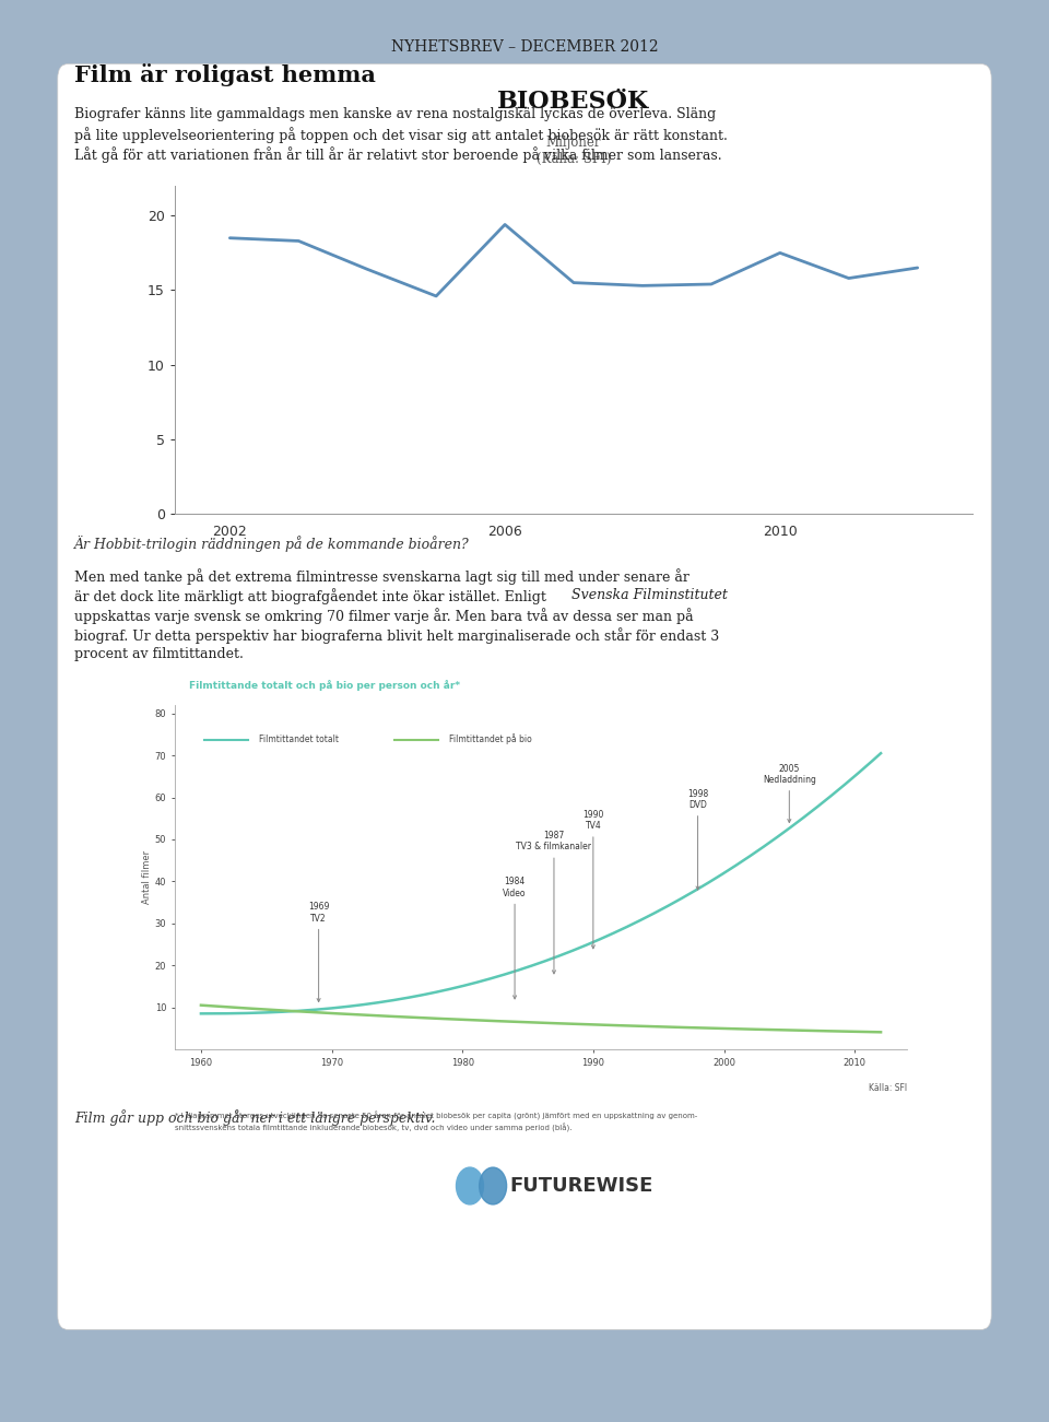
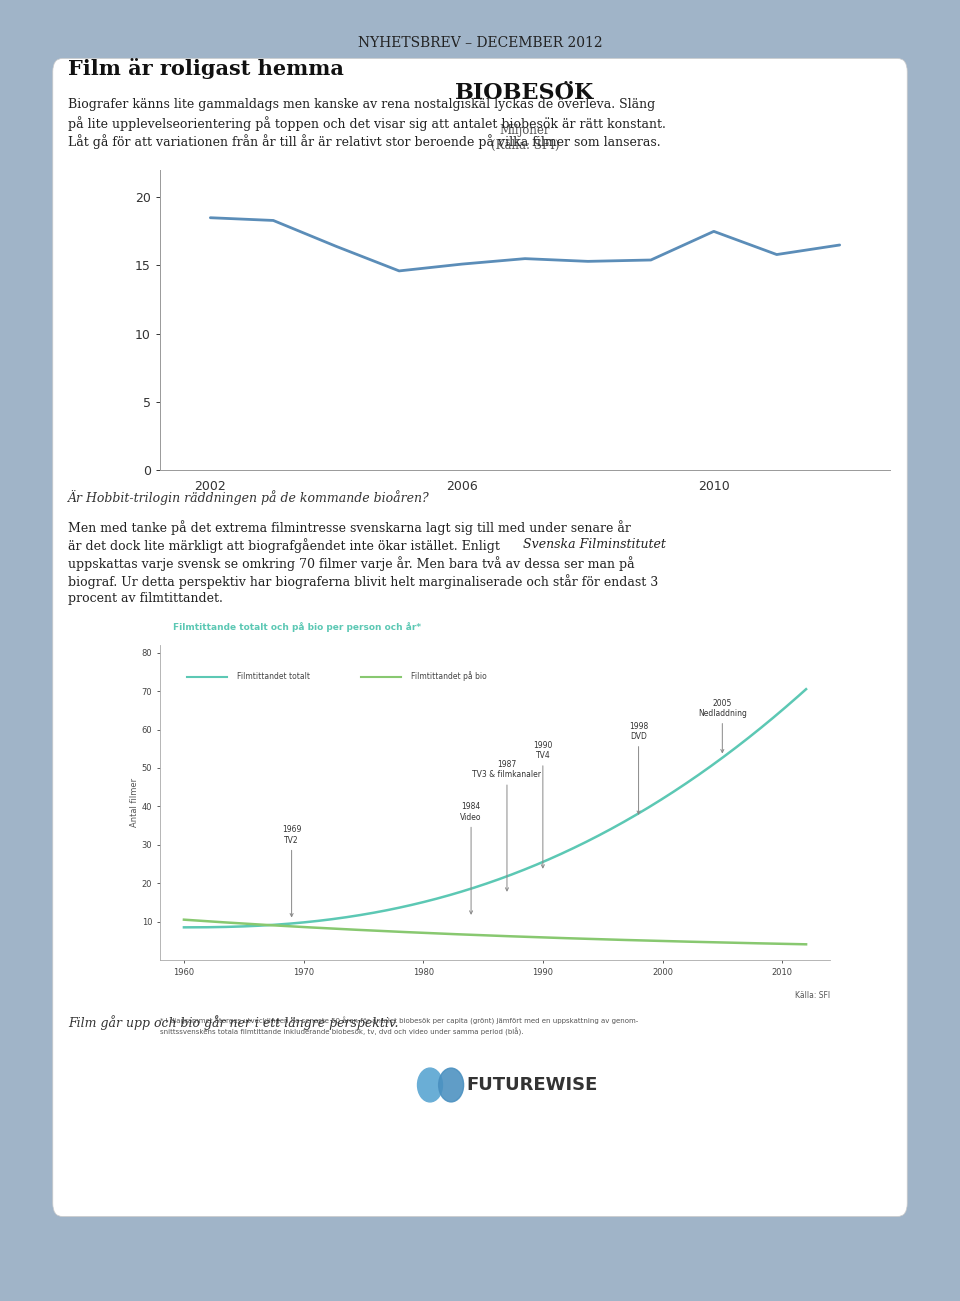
2006: 19.4 -> 15.1
